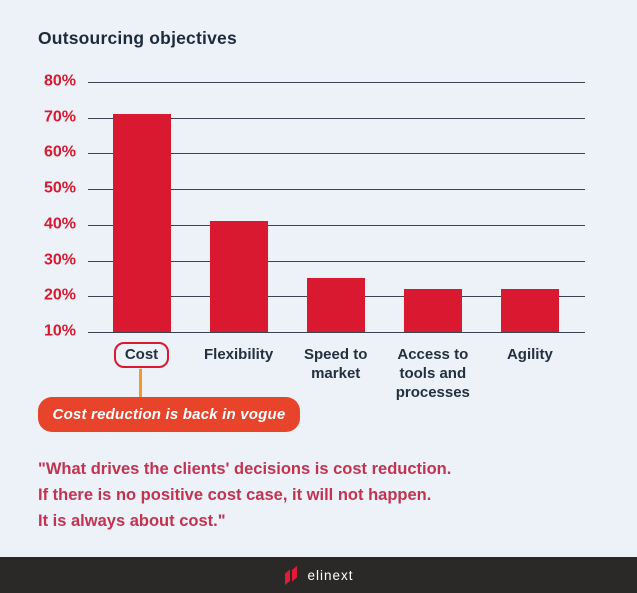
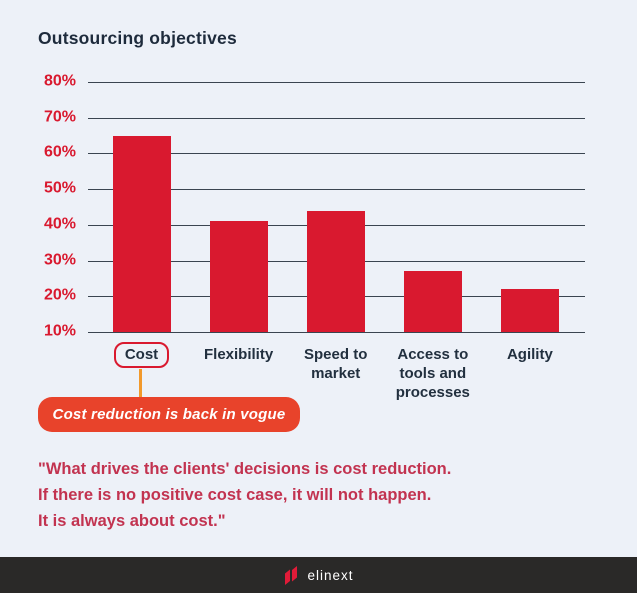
Cost: 71% -> 65%
Speed to market: 25% -> 44%
Access to tools and processes: 22% -> 27%
